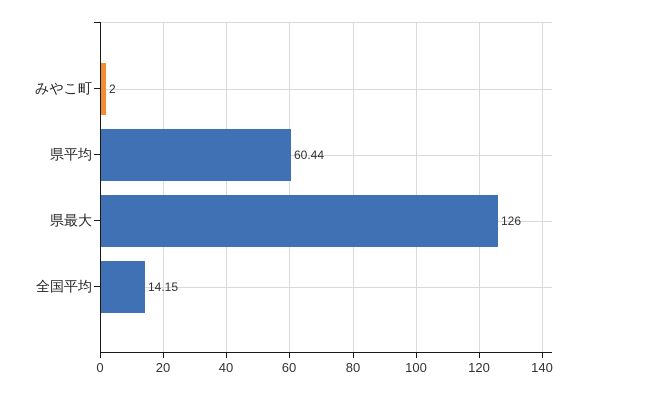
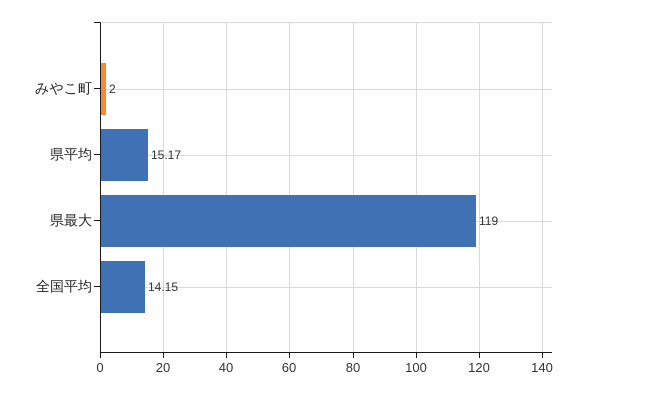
県平均: 60.44 -> 15.17
県最大: 126 -> 119
